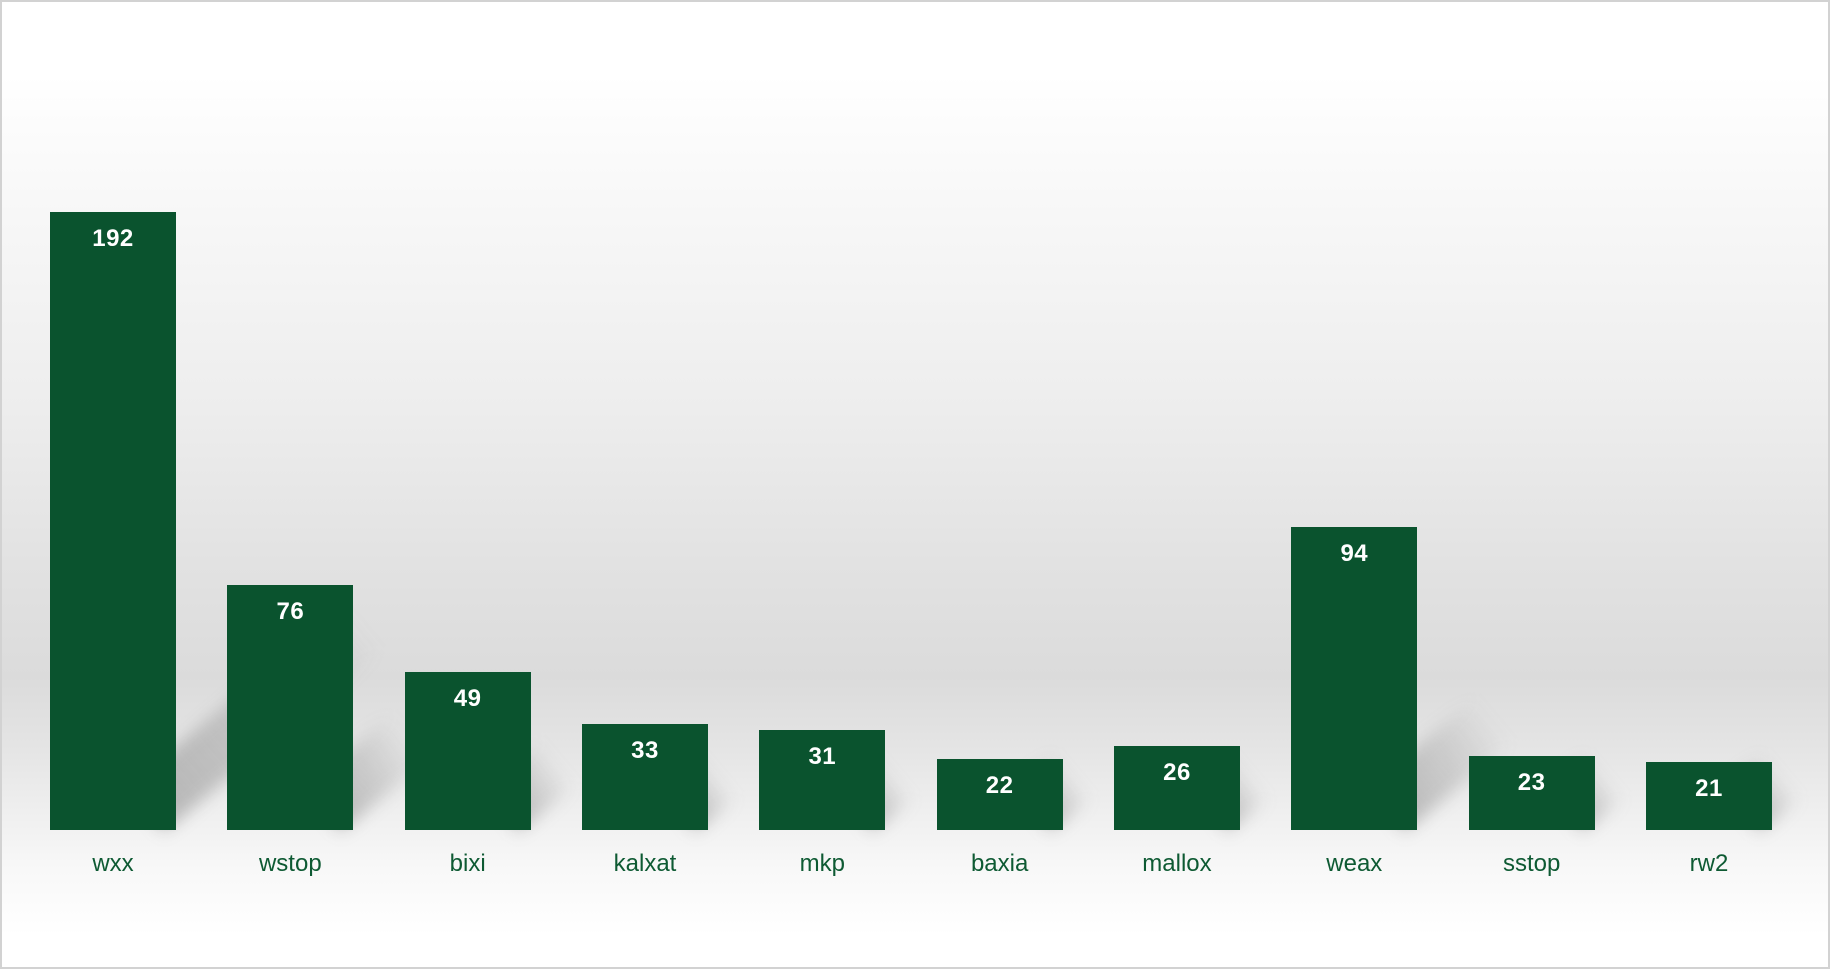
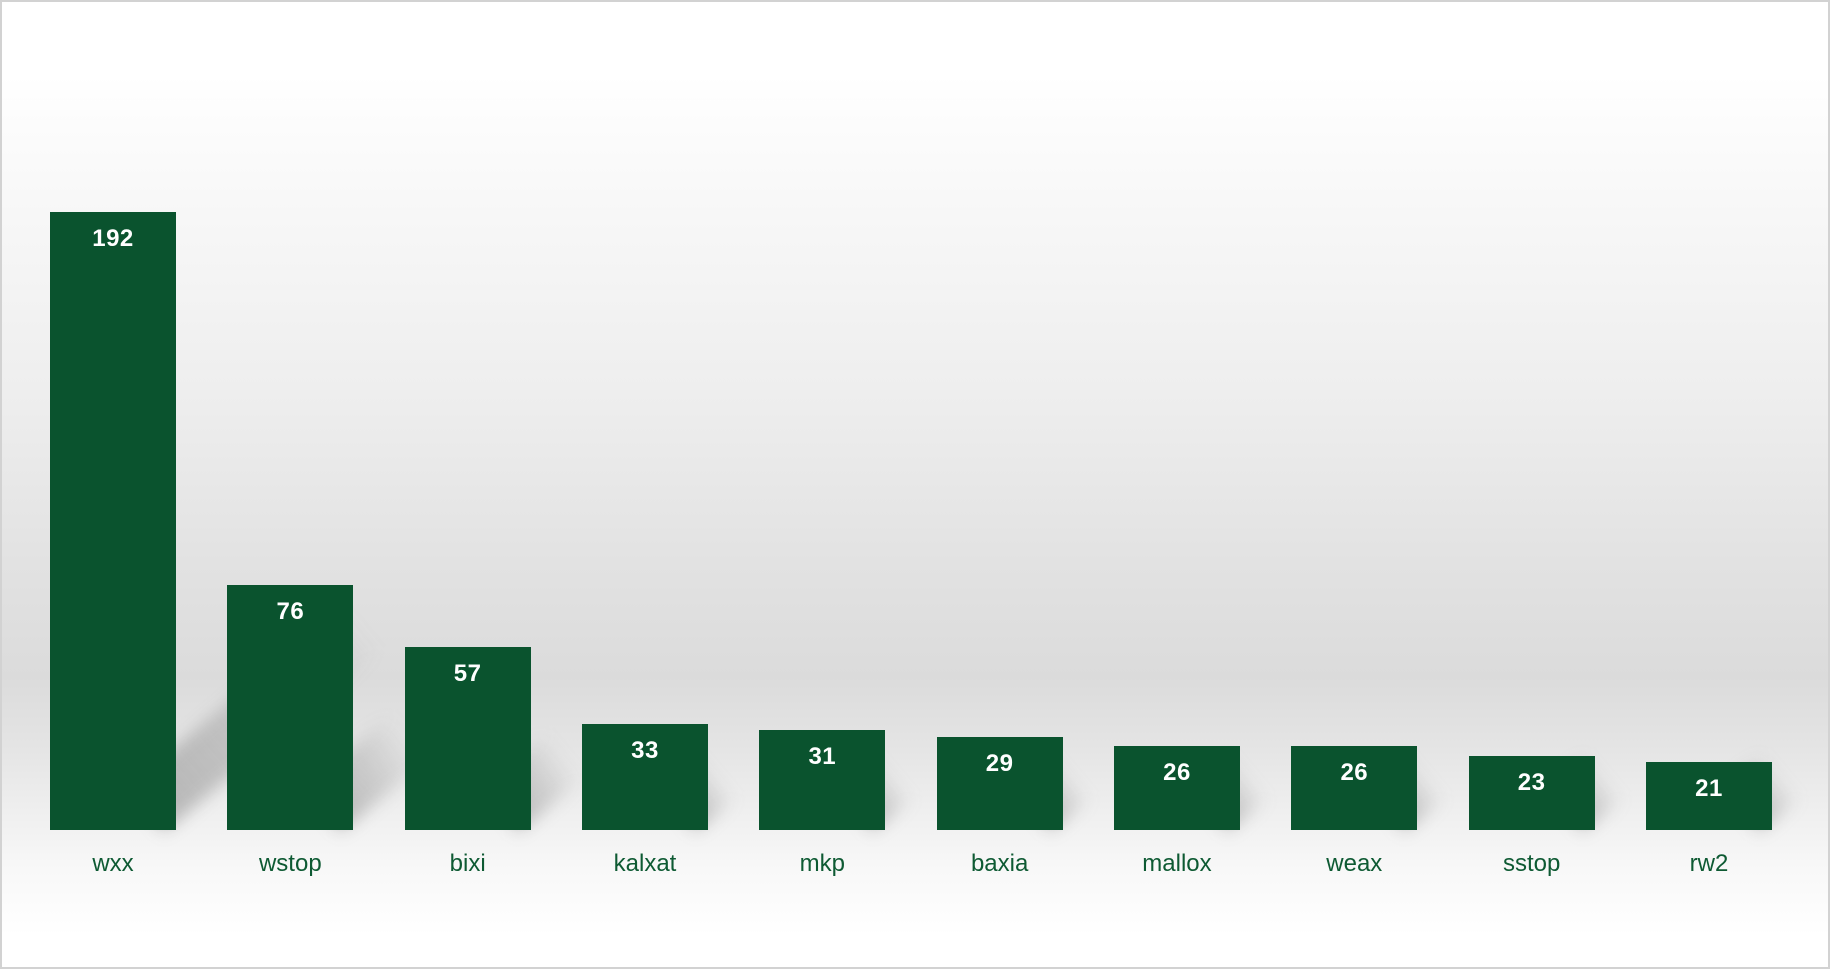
bixi: 49 -> 57
baxia: 22 -> 29
weax: 94 -> 26
